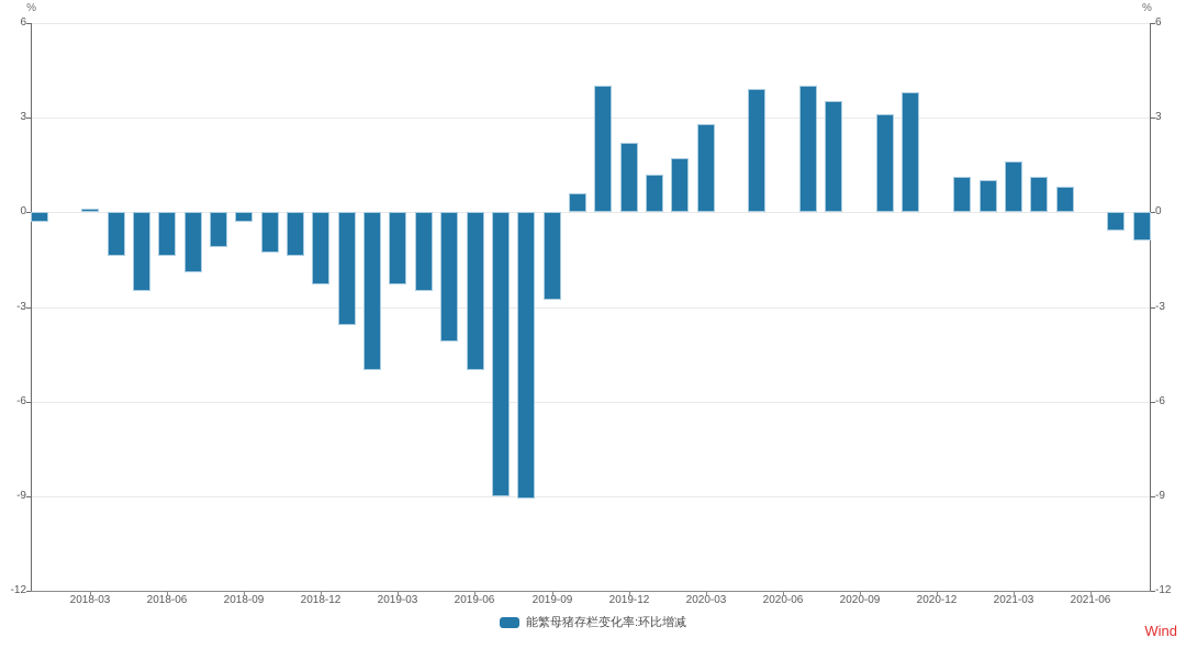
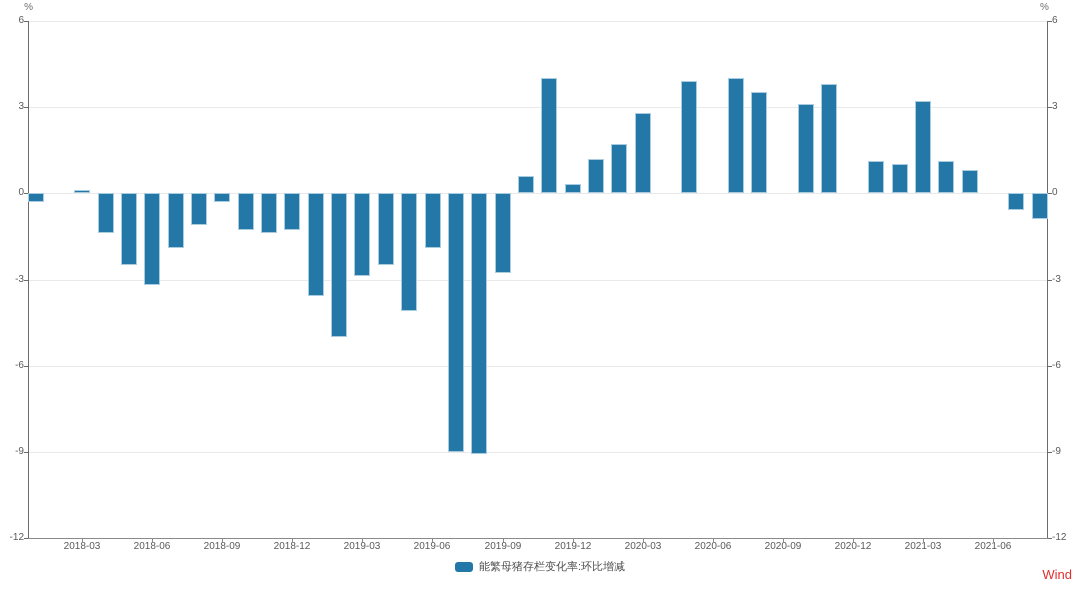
2018-06: -1.4 -> -3.2
2018-12: -2.3 -> -1.3
2019-03: -2.3 -> -2.9
2019-06: -5.0 -> -1.9
2019-12: 2.2 -> 0.3
2021-03: 1.6 -> 3.2
